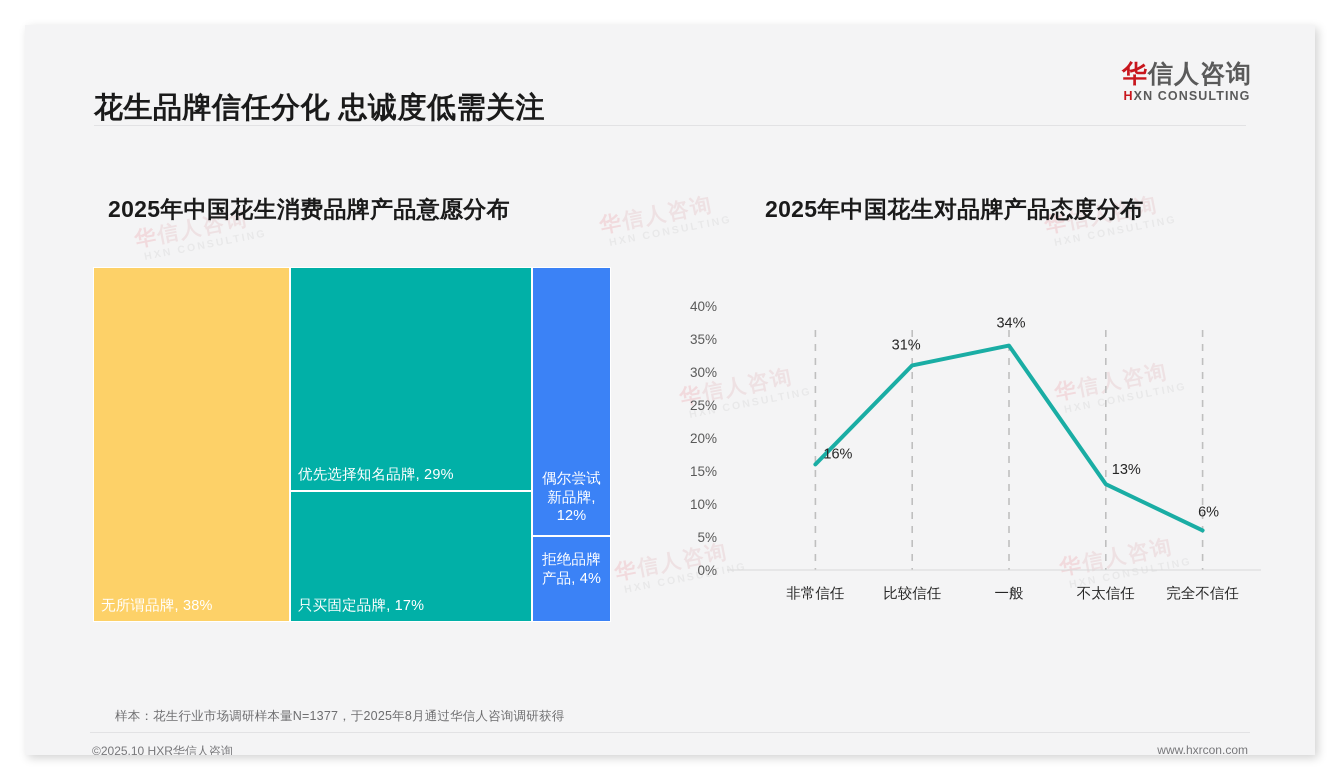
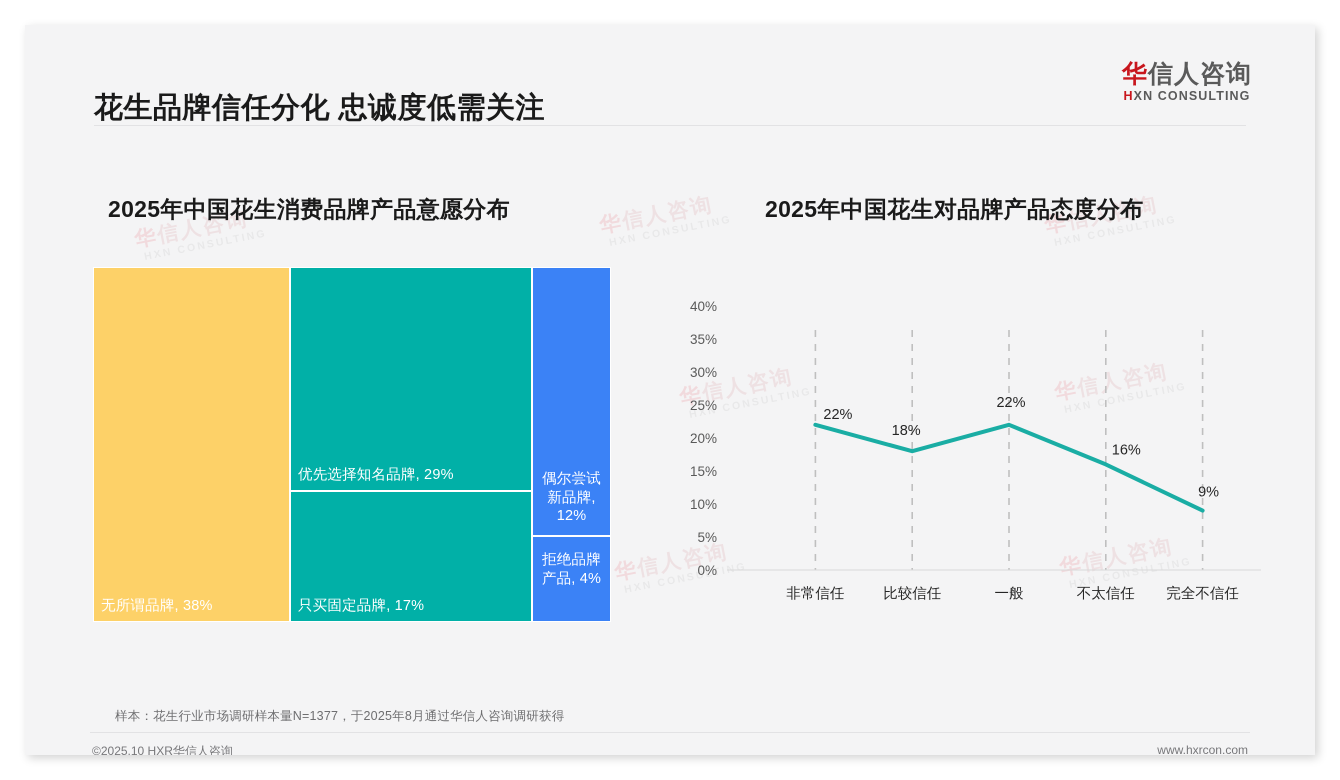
2025年中国花生对品牌产品态度分布/非常信任: 16% -> 22%
2025年中国花生对品牌产品态度分布/比较信任: 31% -> 18%
2025年中国花生对品牌产品态度分布/一般: 34% -> 22%
2025年中国花生对品牌产品态度分布/不太信任: 13% -> 16%
2025年中国花生对品牌产品态度分布/完全不信任: 6% -> 9%
